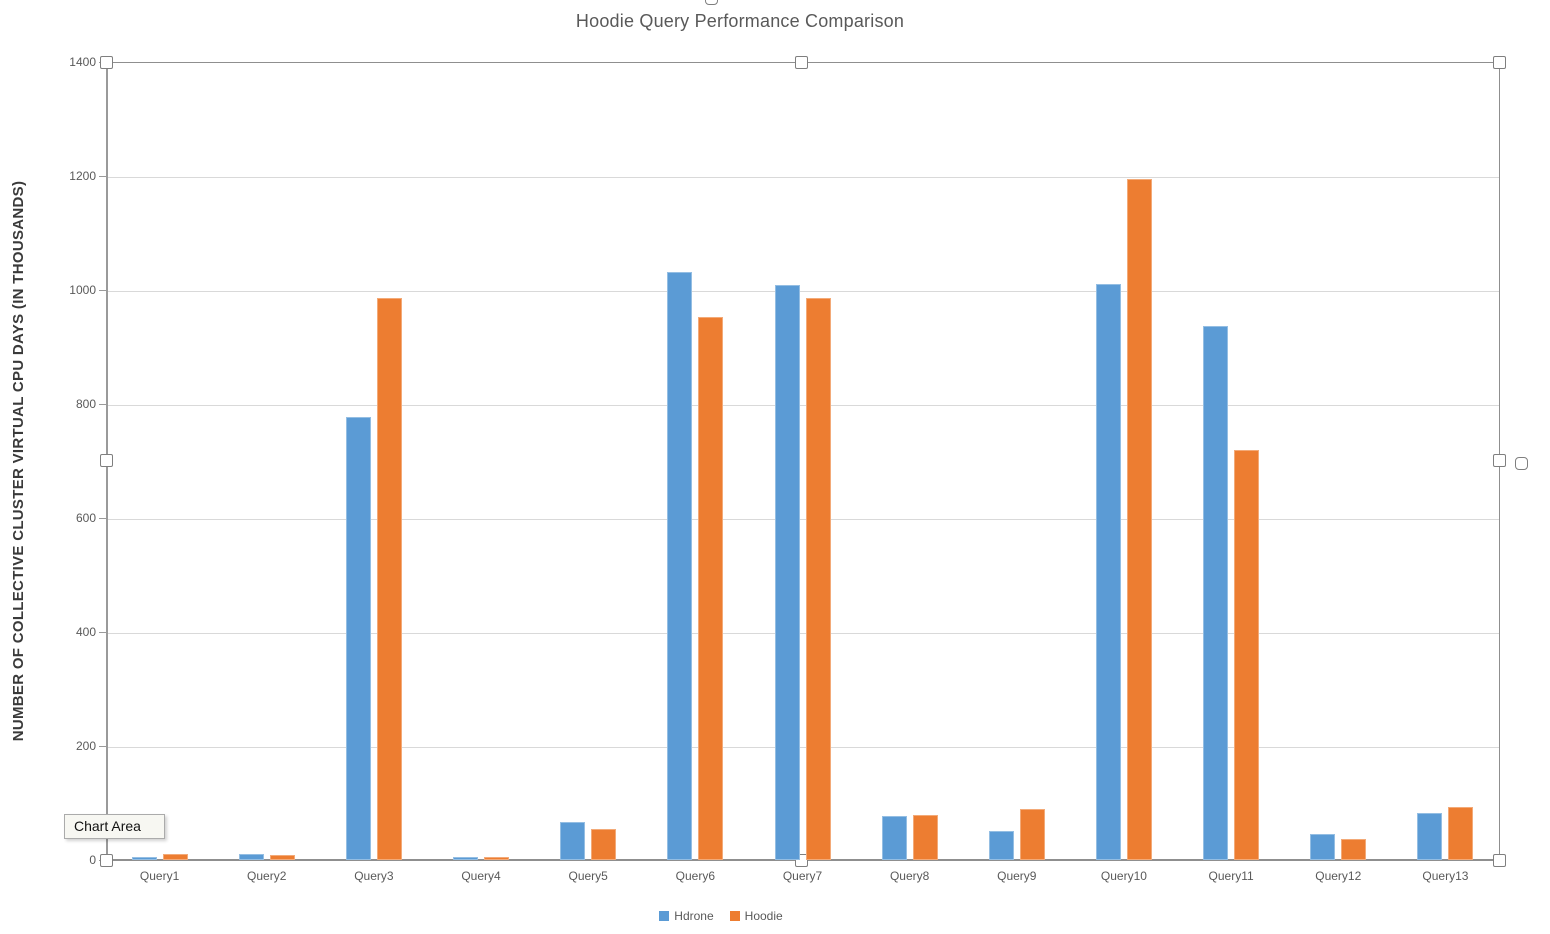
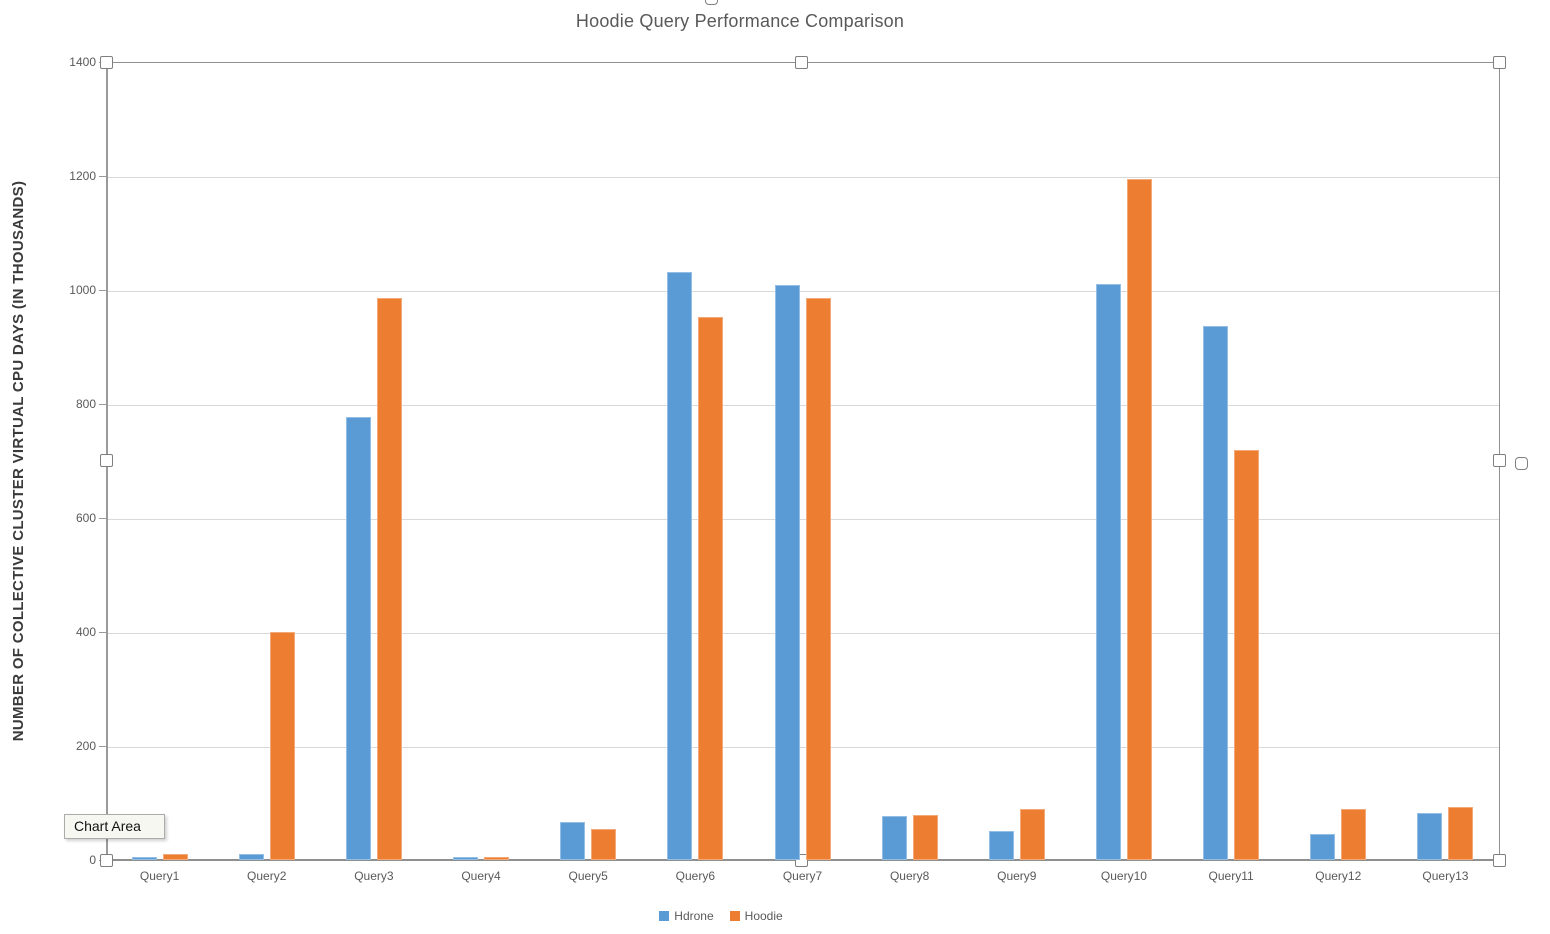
Hoodie/Query2: 10 -> 400
Hoodie/Query12: 40 -> 90
